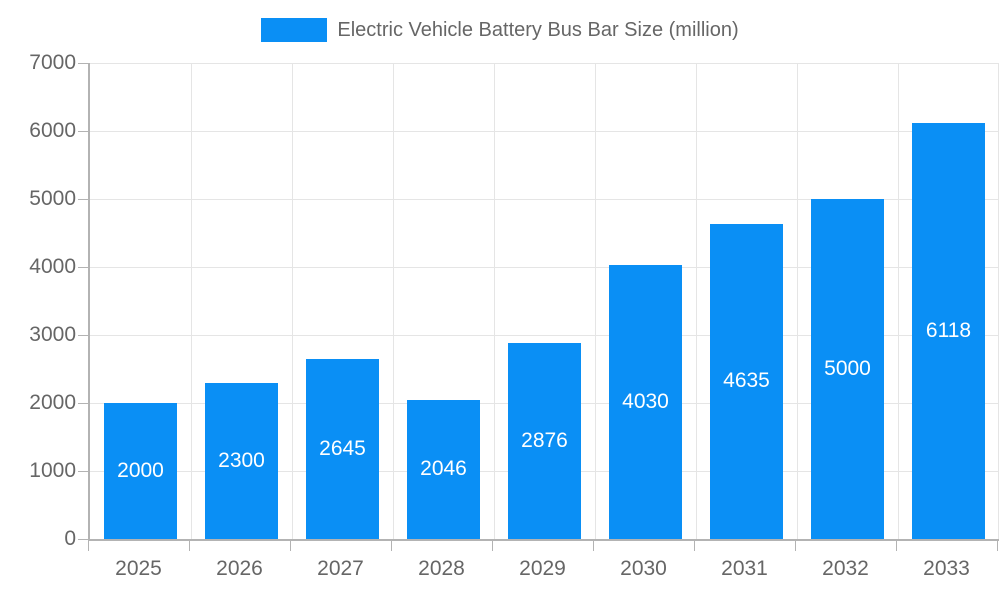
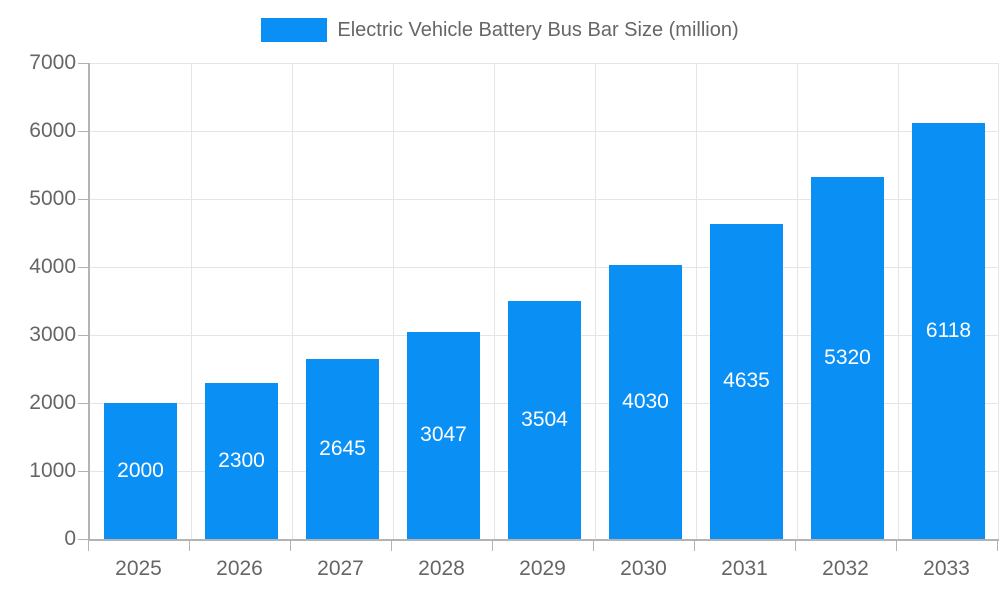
2028: 2046 -> 3047
2029: 2876 -> 3504
2032: 5000 -> 5320
